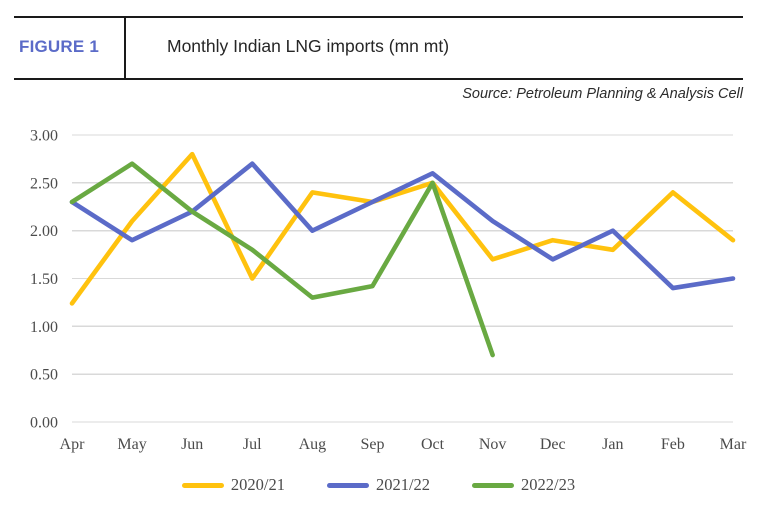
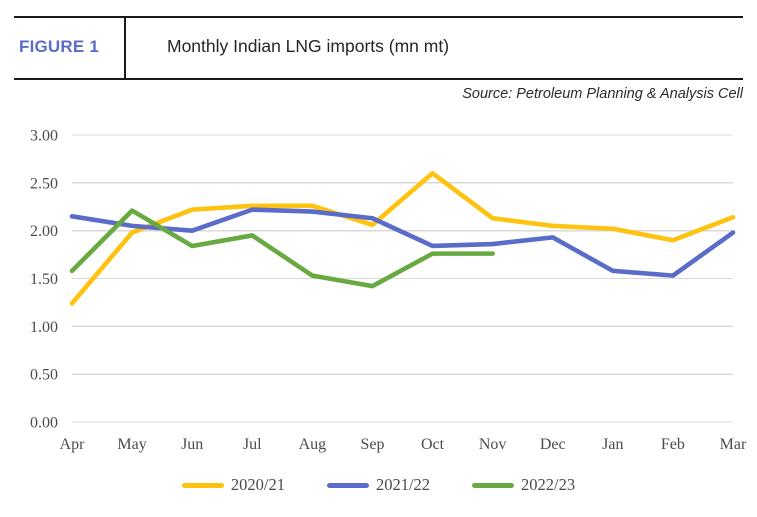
2021/22/Apr: 2.3 -> 2.1
2022/23/Apr: 2.3 -> 1.6
2020/21/May: 2.1 -> 2.0
2021/22/May: 1.9 -> 2.0
2022/23/May: 2.7 -> 2.2
2020/21/Jun: 2.8 -> 2.2
2021/22/Jun: 2.2 -> 2.0
2022/23/Jun: 2.2 -> 1.8
2020/21/Jul: 1.5 -> 2.3
2021/22/Jul: 2.7 -> 2.2
2022/23/Jul: 1.8 -> 1.9
2020/21/Aug: 2.4 -> 2.3
2021/22/Aug: 2.0 -> 2.2
2022/23/Aug: 1.3 -> 1.5
2020/21/Sep: 2.3 -> 2.1
2021/22/Sep: 2.3 -> 2.1
2020/21/Oct: 2.5 -> 2.6
2021/22/Oct: 2.6 -> 1.8
2022/23/Oct: 2.5 -> 1.8
2020/21/Nov: 1.7 -> 2.1
2021/22/Nov: 2.1 -> 1.9
2022/23/Nov: 0.7 -> 1.8
2020/21/Dec: 1.9 -> 2.0
2021/22/Dec: 1.7 -> 1.9
2020/21/Jan: 1.8 -> 2.0
2021/22/Jan: 2.0 -> 1.6
2020/21/Feb: 2.4 -> 1.9
2021/22/Feb: 1.4 -> 1.5
2020/21/Mar: 1.9 -> 2.1
2021/22/Mar: 1.5 -> 2.0
